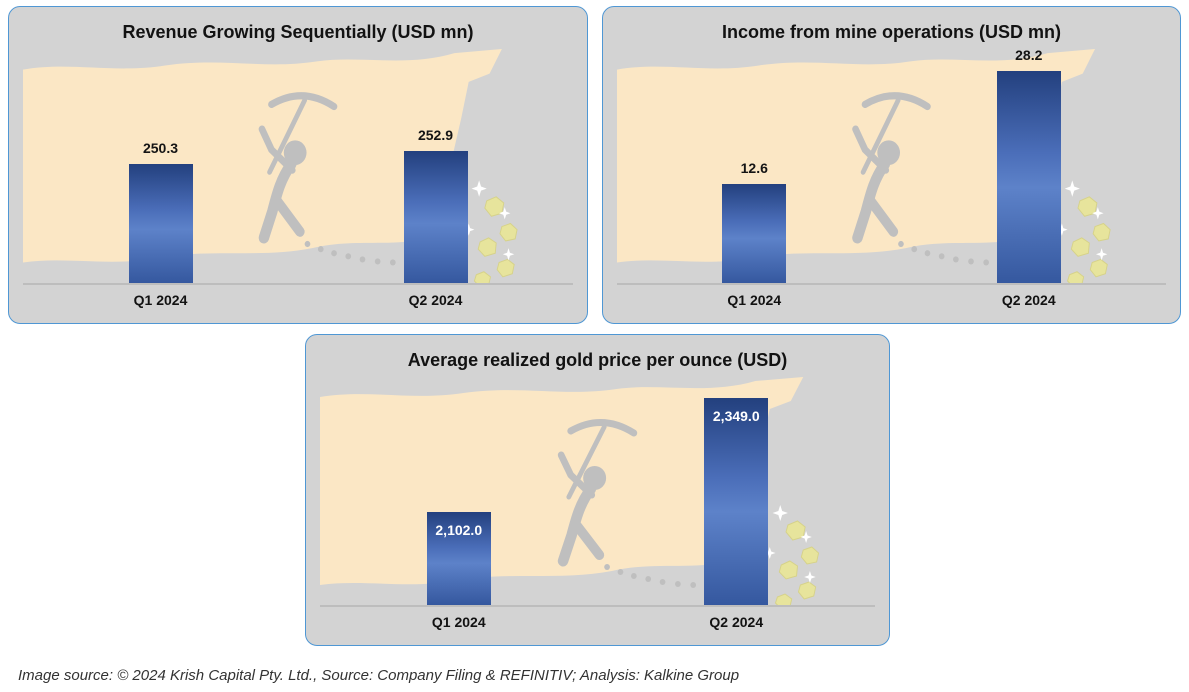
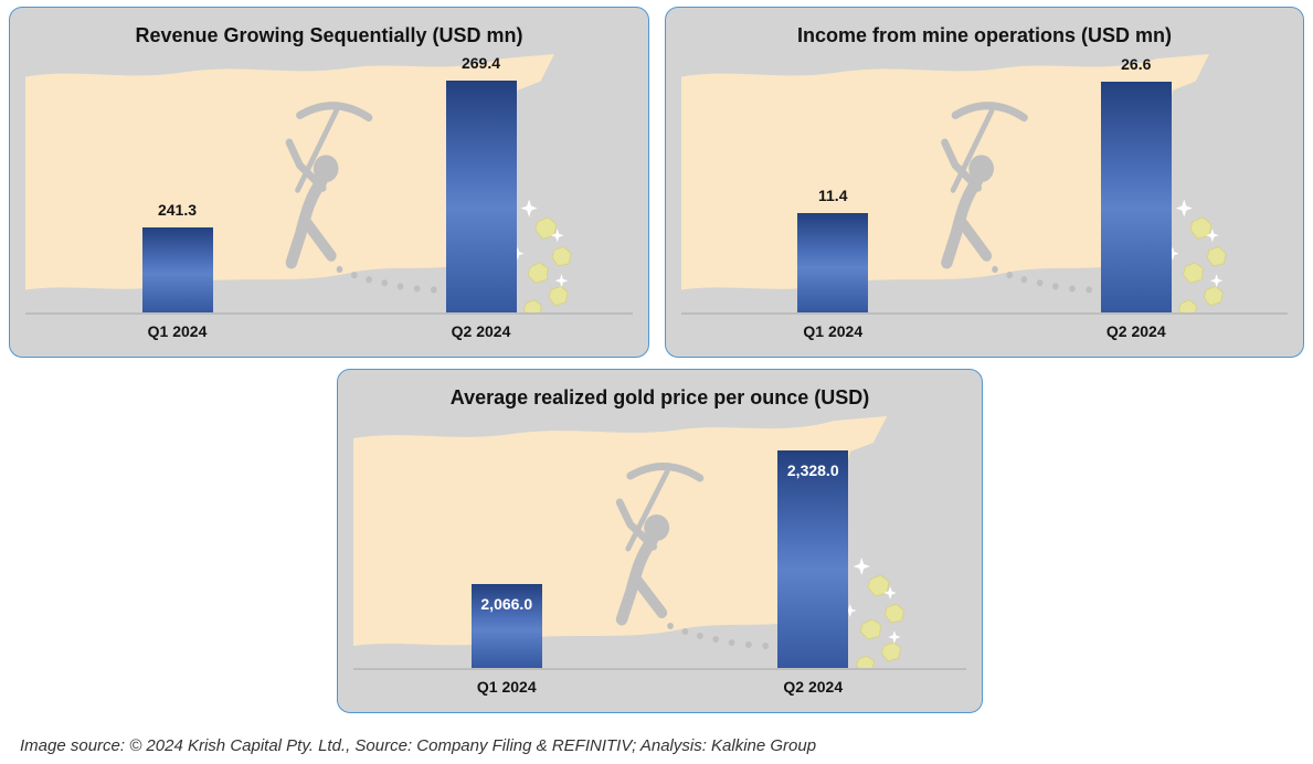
Revenue Growing Sequentially (USD mn)/Q1 2024: 250.3 -> 241.3
Revenue Growing Sequentially (USD mn)/Q2 2024: 252.9 -> 269.4
Income from mine operations (USD mn)/Q1 2024: 12.6 -> 11.4
Income from mine operations (USD mn)/Q2 2024: 28.2 -> 26.6
Average realized gold price per ounce (USD)/Q1 2024: 2,102.0 -> 2,066.0
Average realized gold price per ounce (USD)/Q2 2024: 2,349.0 -> 2,328.0
